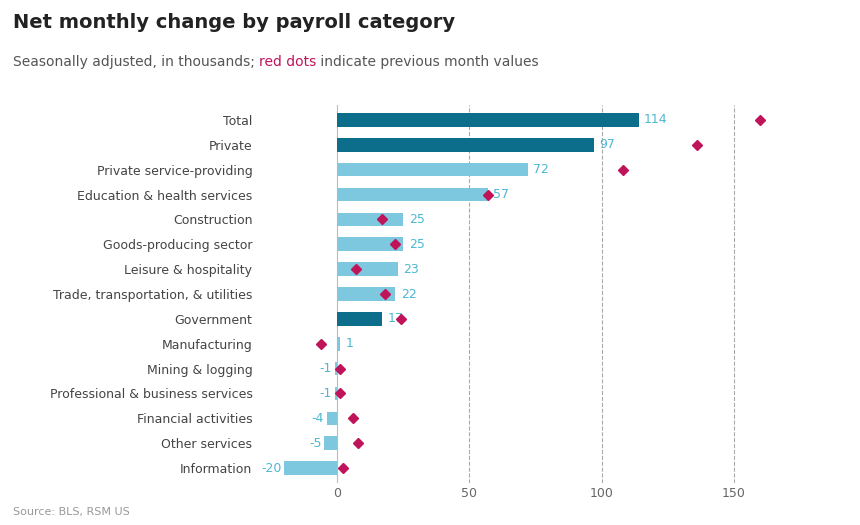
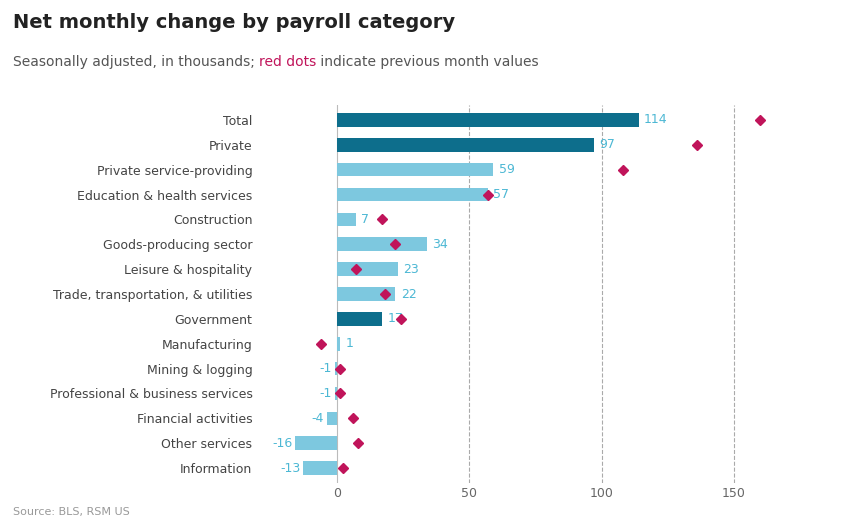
Private service-providing: 72 -> 59
Construction: 25 -> 7
Goods-producing sector: 25 -> 34
Other services: -5 -> -16
Information: -20 -> -13
